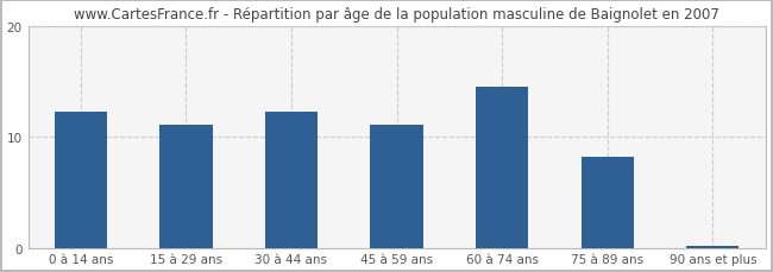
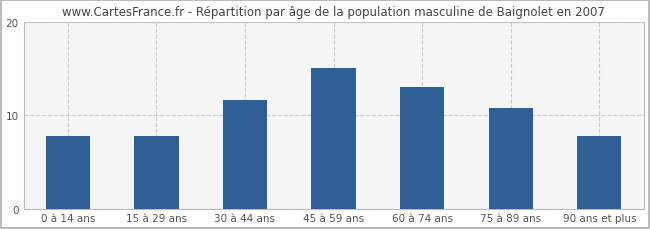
0 à 14 ans: 12.2 -> 7.8
15 à 29 ans: 11.1 -> 7.8
30 à 44 ans: 12.2 -> 11.6
45 à 59 ans: 11.1 -> 15.0
60 à 74 ans: 14.5 -> 13.0
75 à 89 ans: 8.2 -> 10.8
90 ans et plus: 0.1 -> 7.8
